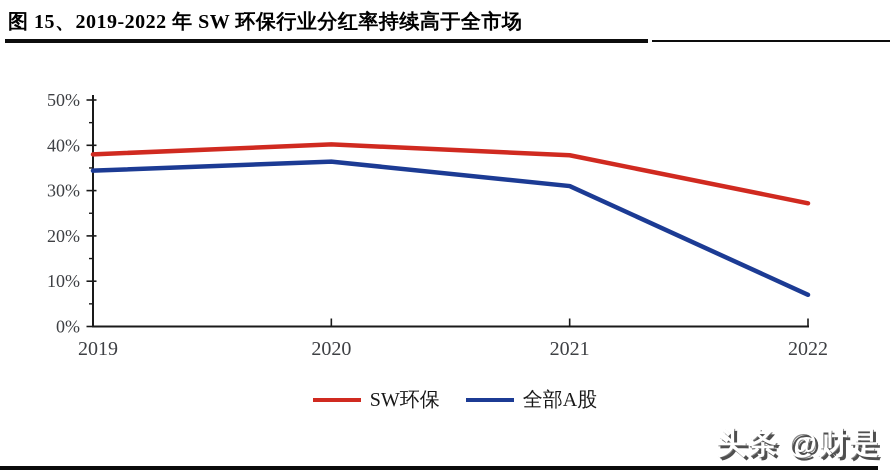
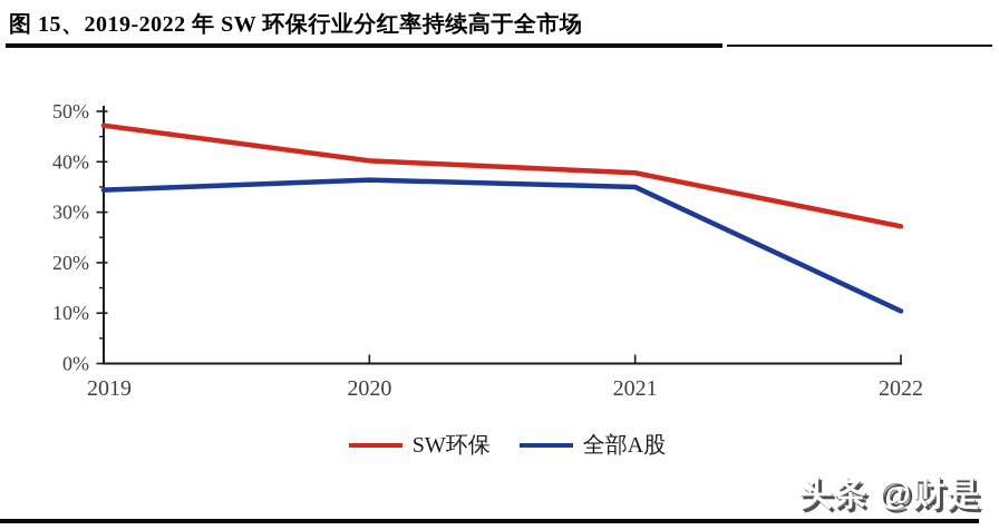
SW环保/2019: 38% -> 47%
全部A股/2021: 31% -> 35%
全部A股/2022: 7% -> 10%
